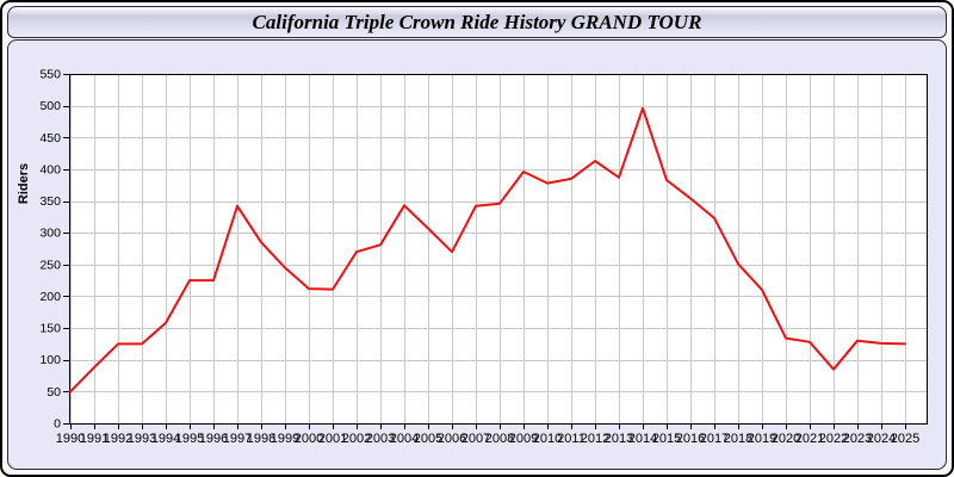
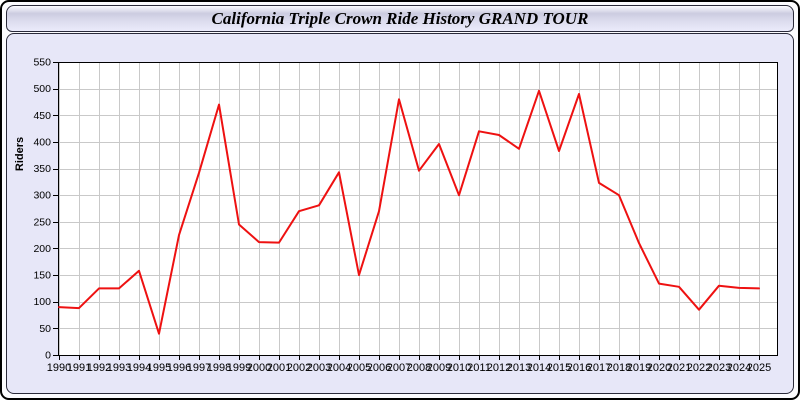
1990: 50 -> 90
1995: 220 -> 40
1998: 280 -> 470
2005: 310 -> 150
2007: 340 -> 480
2010: 380 -> 300
2011: 380 -> 420
2016: 350 -> 490
2018: 250 -> 300
